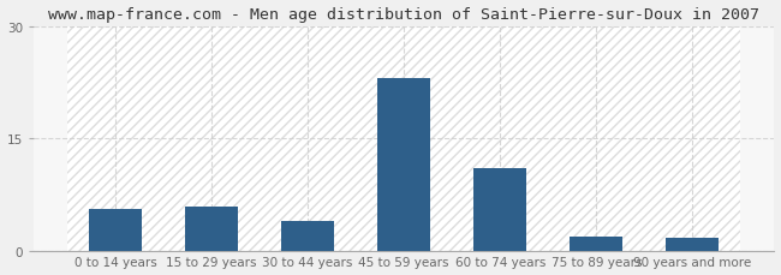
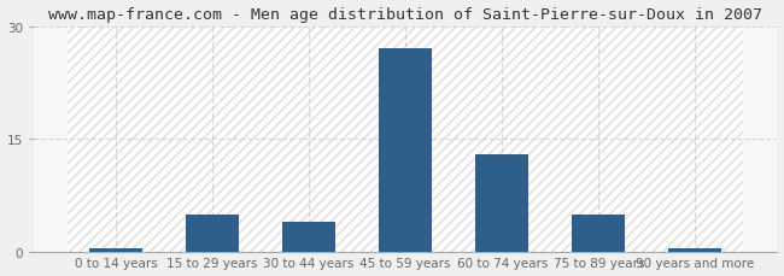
0 to 14 years: 5.6 -> 0.5
15 to 29 years: 6.0 -> 5.0
45 to 59 years: 23.0 -> 27.0
60 to 74 years: 11.0 -> 13.0
75 to 89 years: 2.0 -> 5.0
90 years and more: 1.8 -> 0.5
